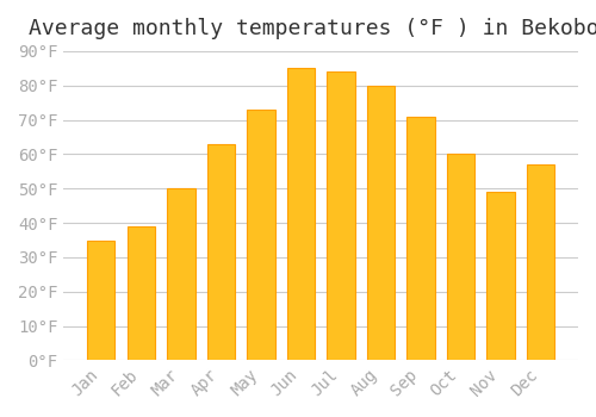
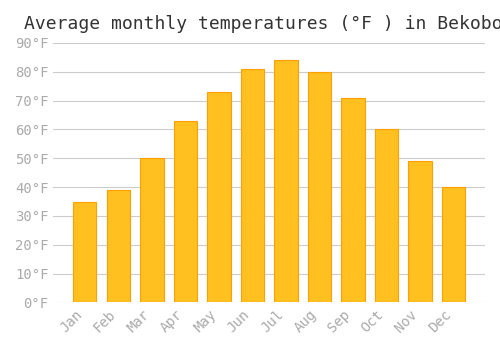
Jun: 85°F -> 81°F
Dec: 57°F -> 40°F
